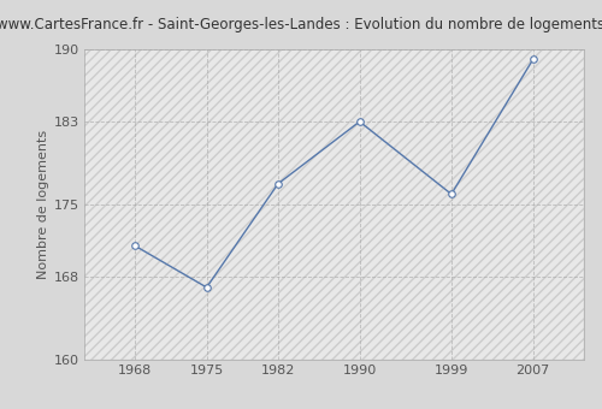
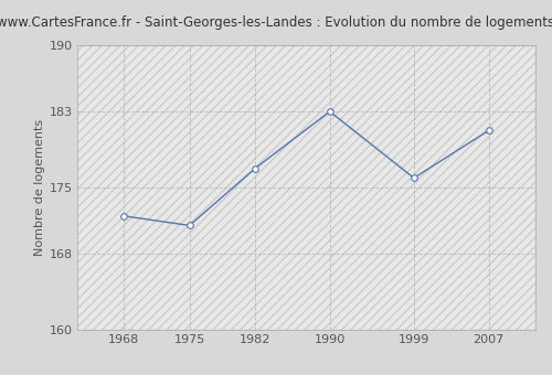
1968: 171 -> 172
1975: 167 -> 171
2007: 189 -> 181
